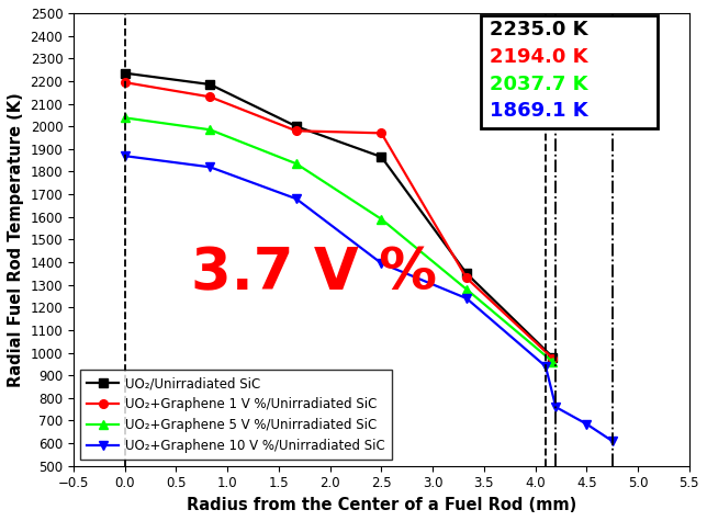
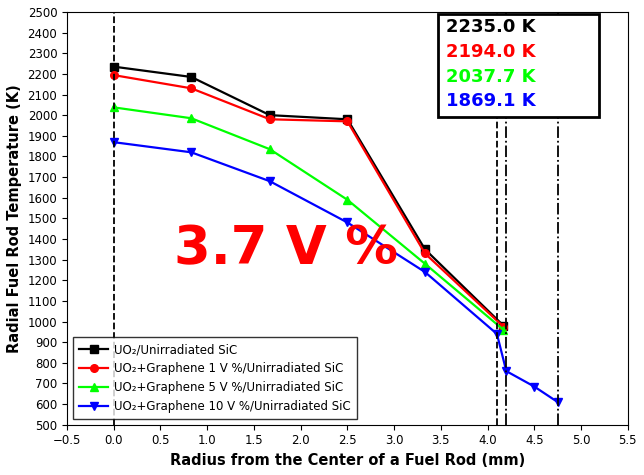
UO₂/Unirradiated SiC/2.5: 1865 -> 1980
UO₂+Graphene 10 V %/Unirradiated SiC/2.5: 1395 -> 1480
